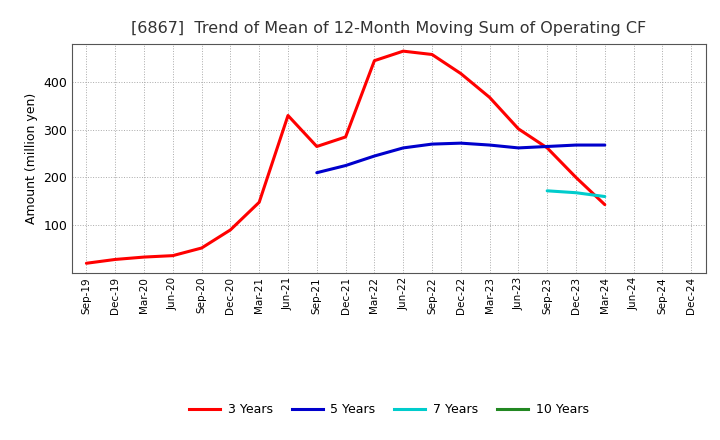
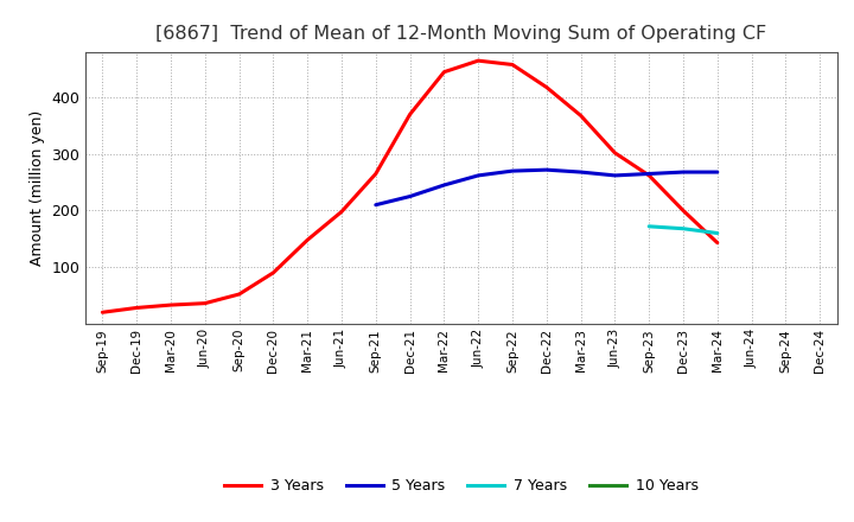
3 Years/Jun-21: 330 -> 198
3 Years/Dec-21: 285 -> 370
